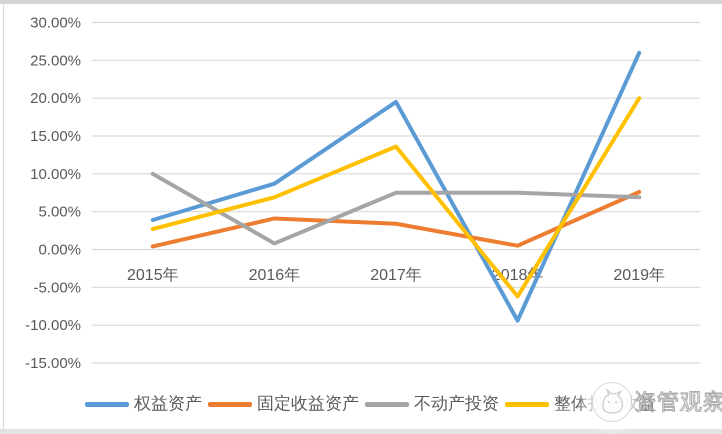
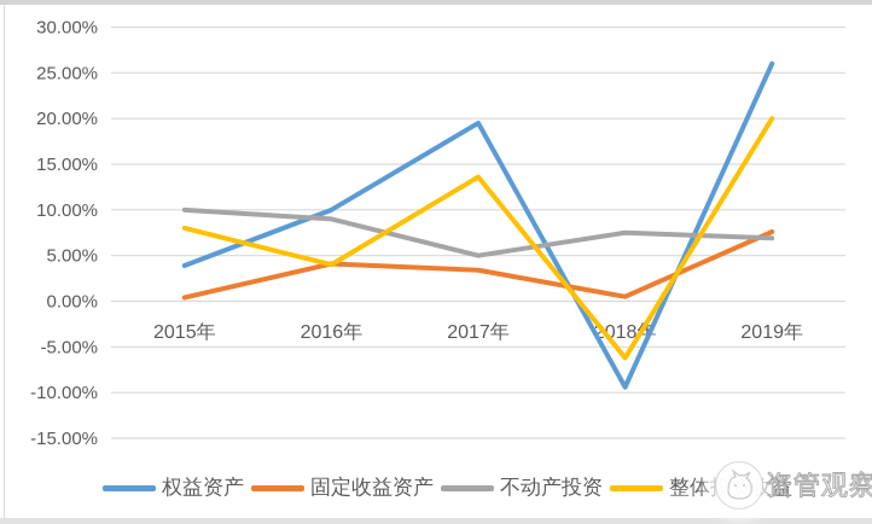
整体投资收益/2015年: 3% -> 8%
权益资产/2016年: 9% -> 10%
不动产投资/2016年: 1% -> 9%
整体投资收益/2016年: 7% -> 4%
不动产投资/2017年: 8% -> 5%
